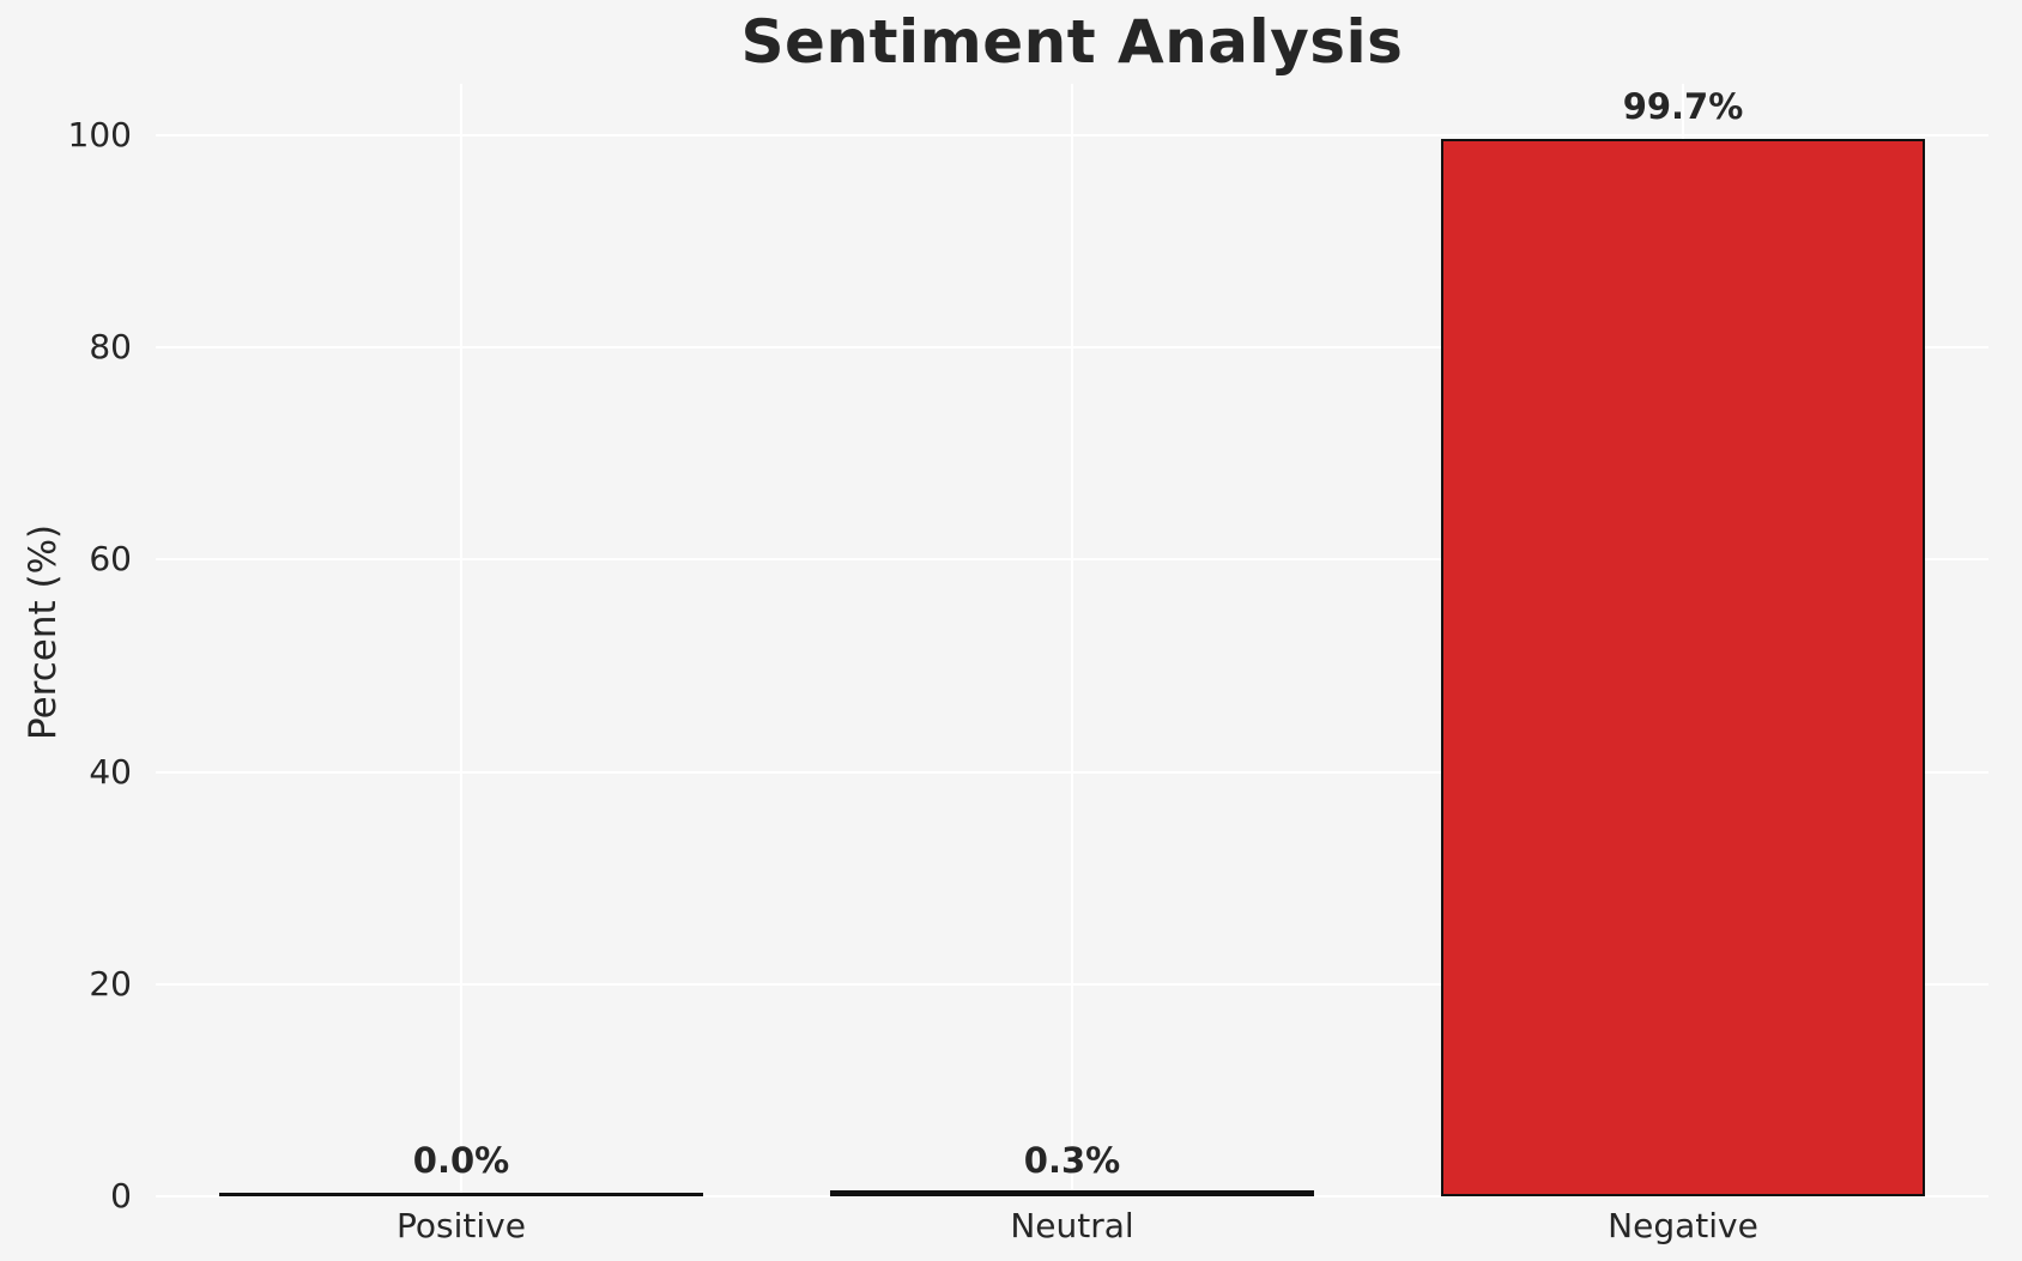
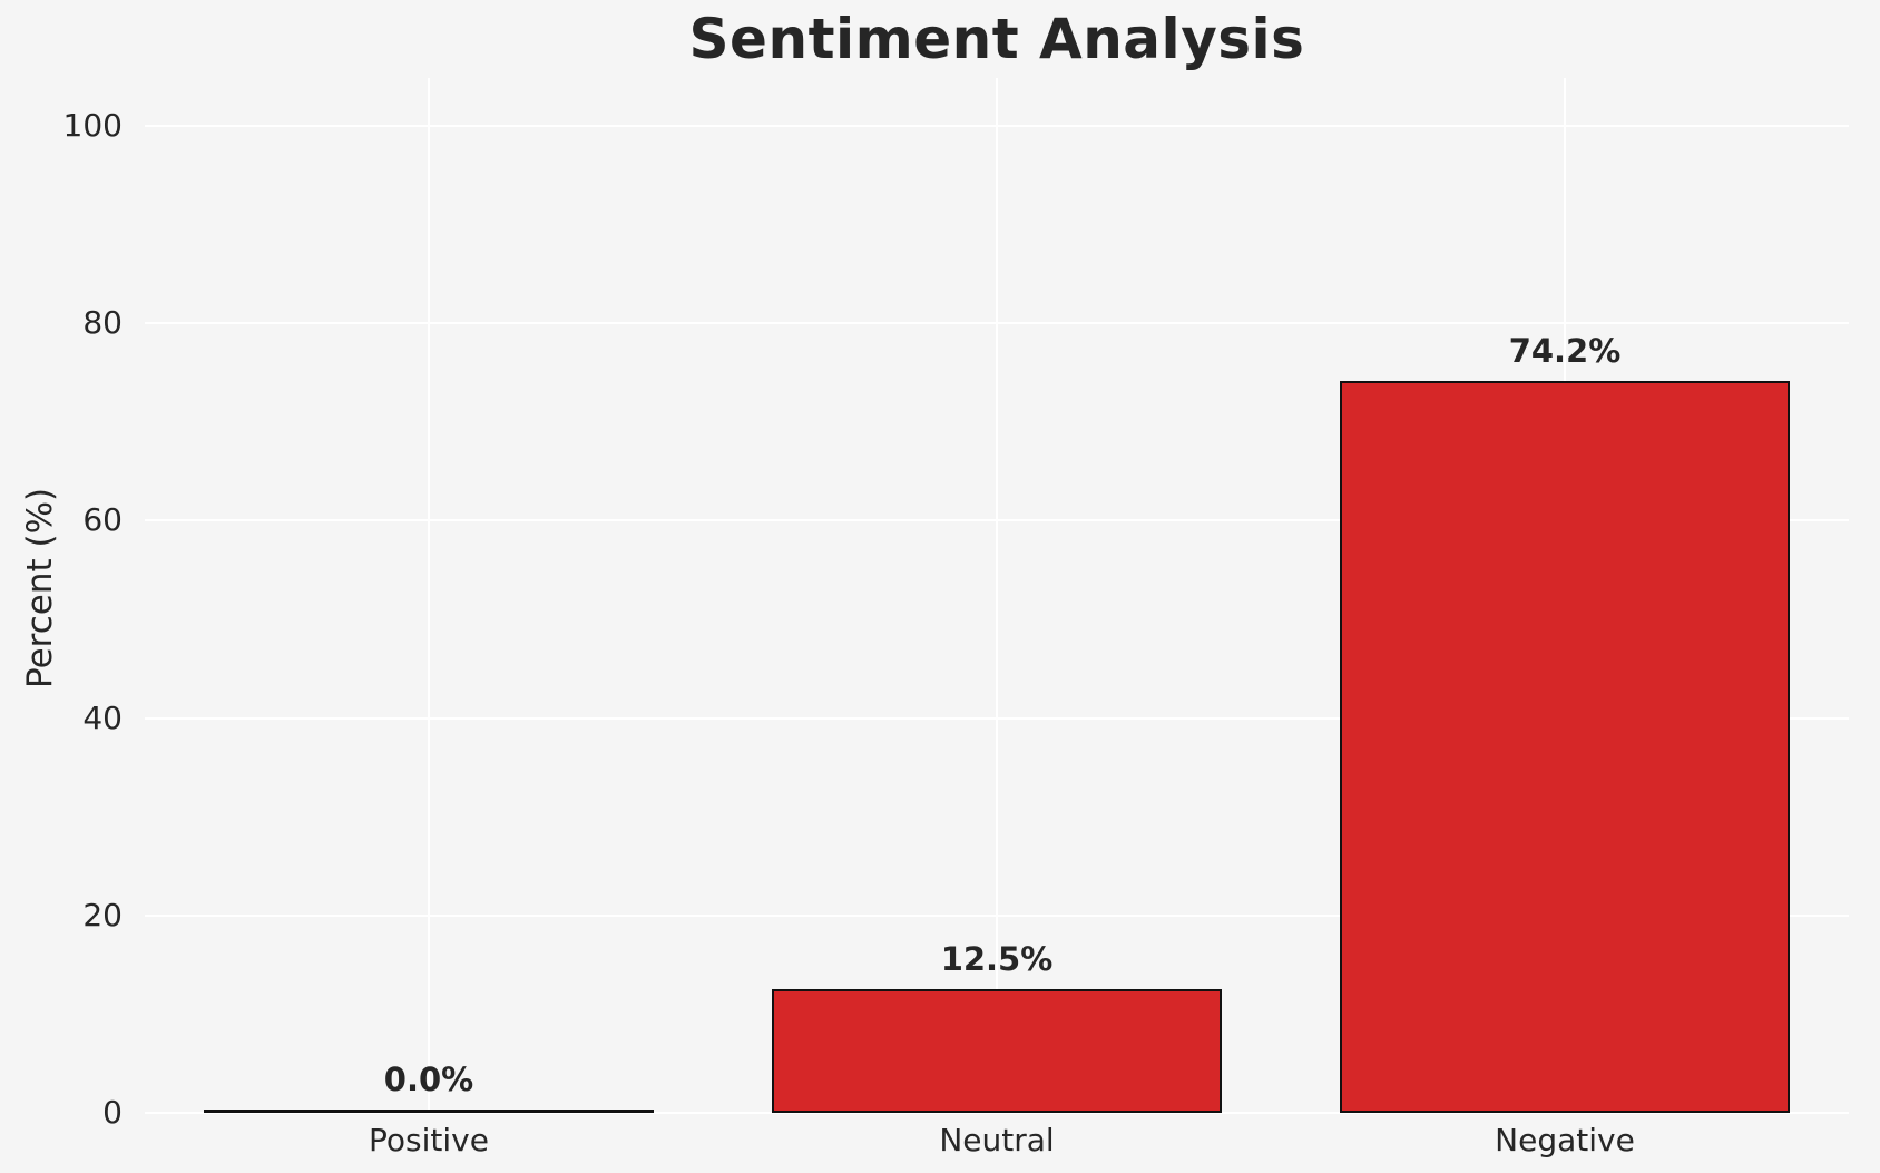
Neutral: 0.3% -> 12.5%
Negative: 99.7% -> 74.2%
